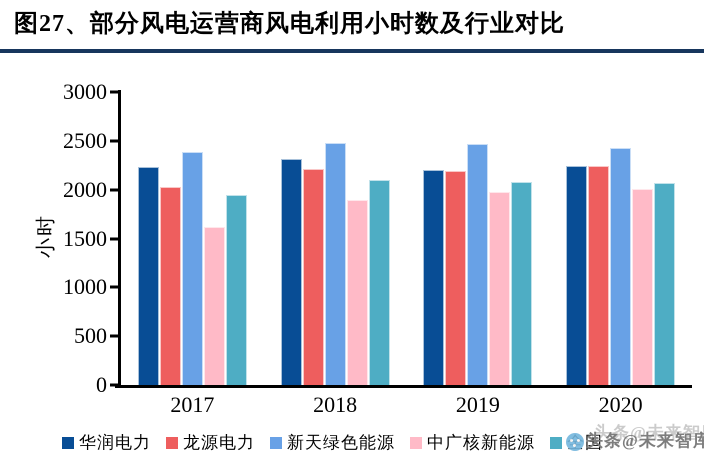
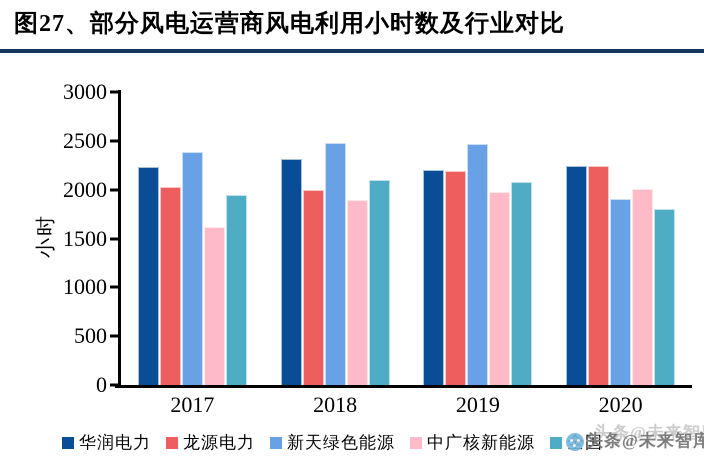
龙源电力/2018: 2200 -> 2000
新天绿色能源/2020: 2400 -> 1900
全国/2020: 2100 -> 1800
